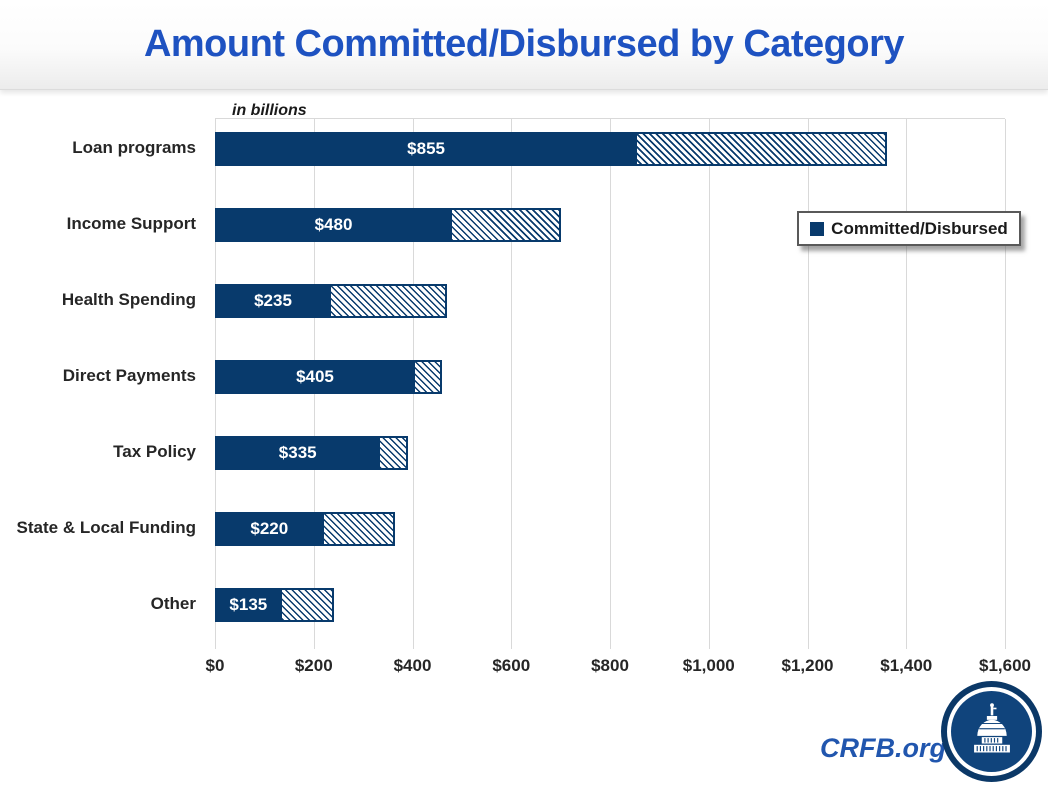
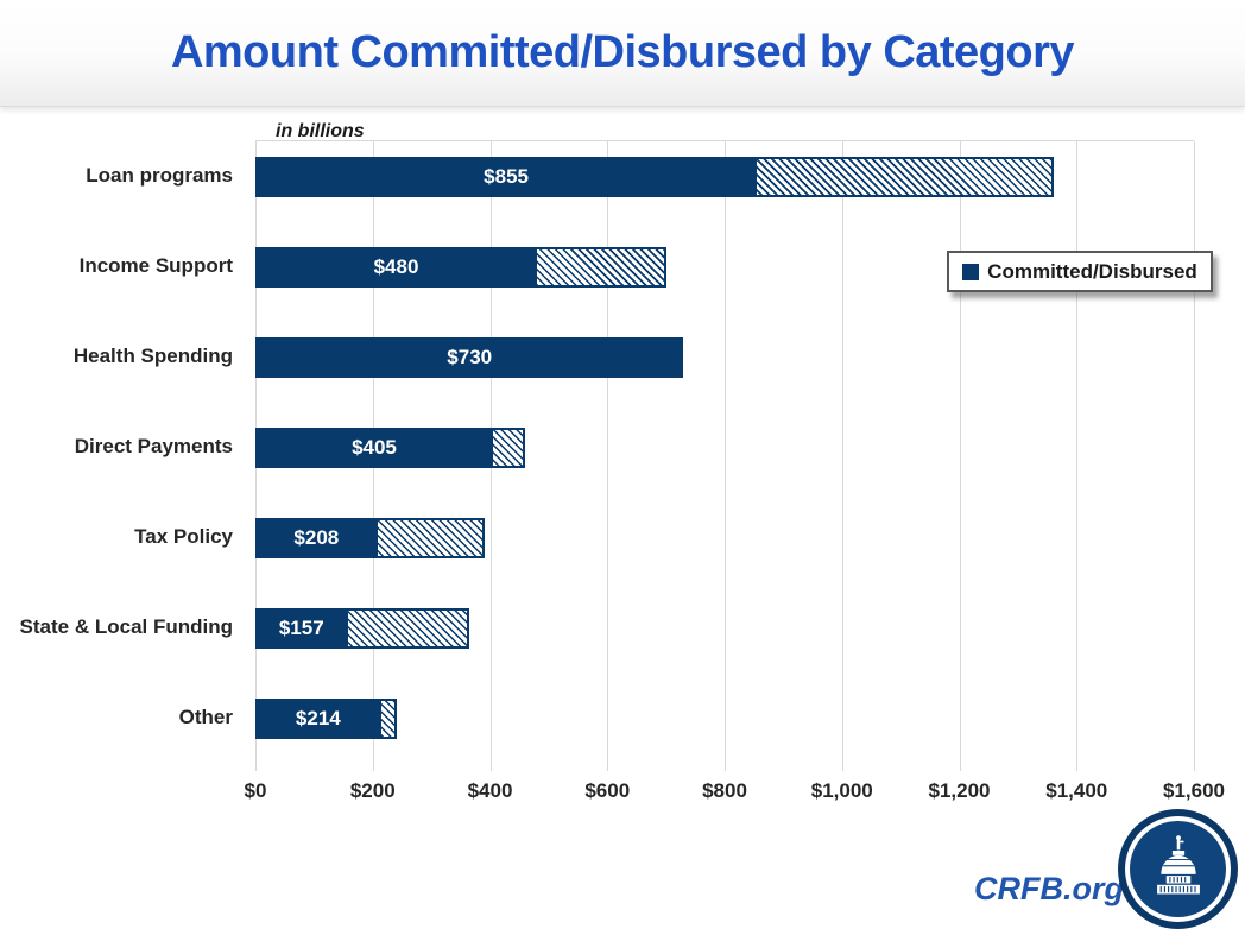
Committed/Disbursed/Health Spending: $235 -> $730
Committed/Disbursed/Tax Policy: $335 -> $208
Committed/Disbursed/State & Local Funding: $220 -> $157
Committed/Disbursed/Other: $135 -> $214
